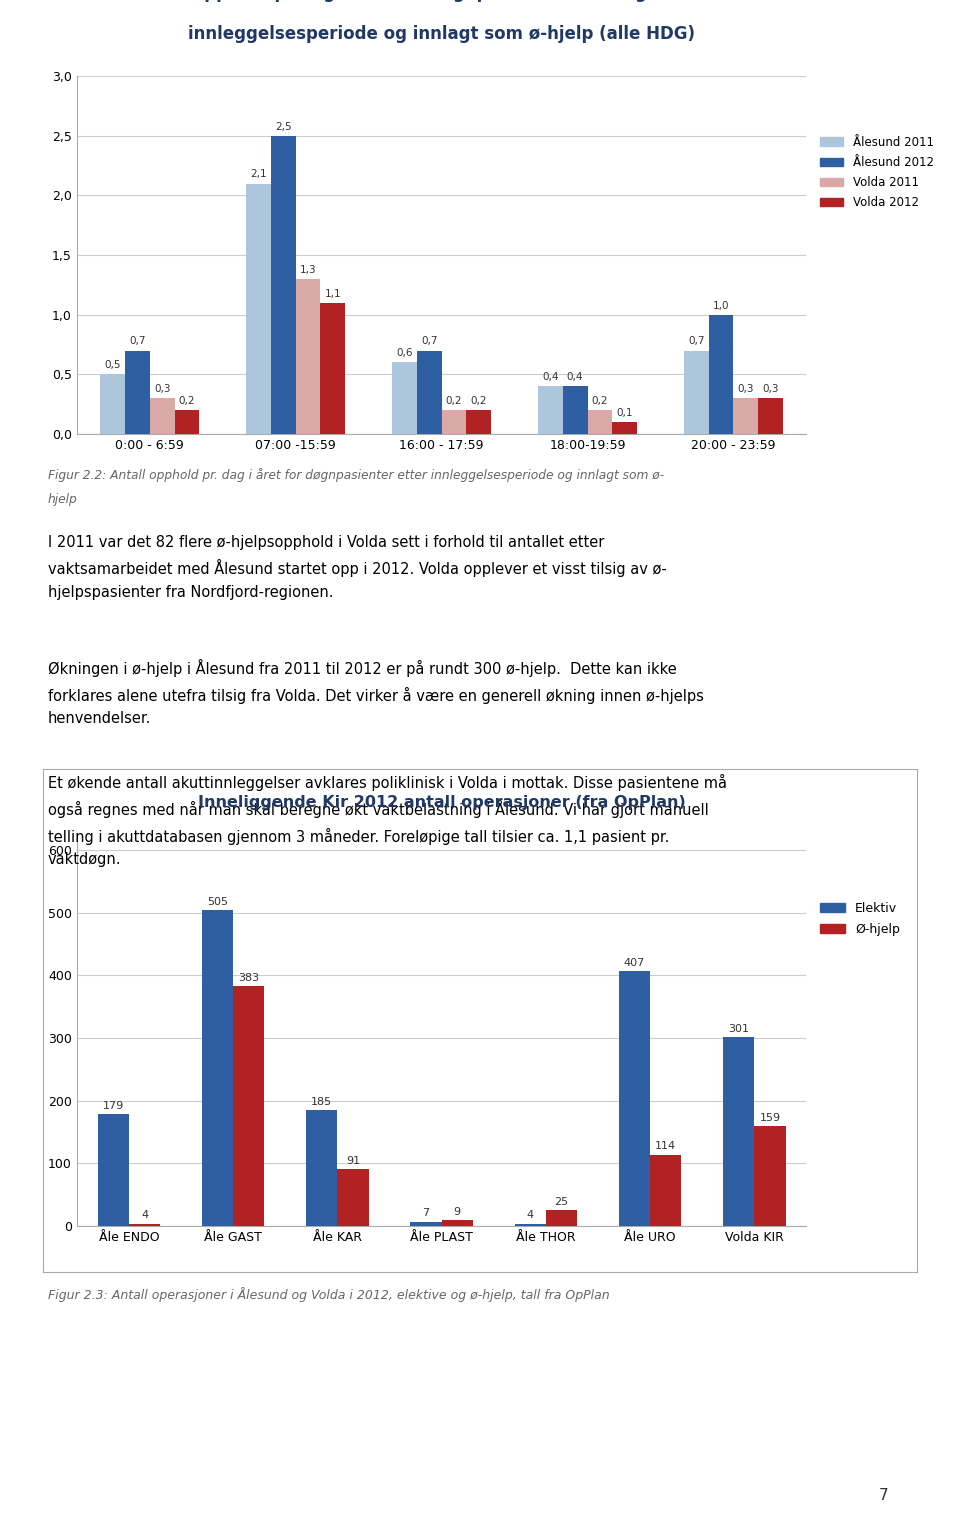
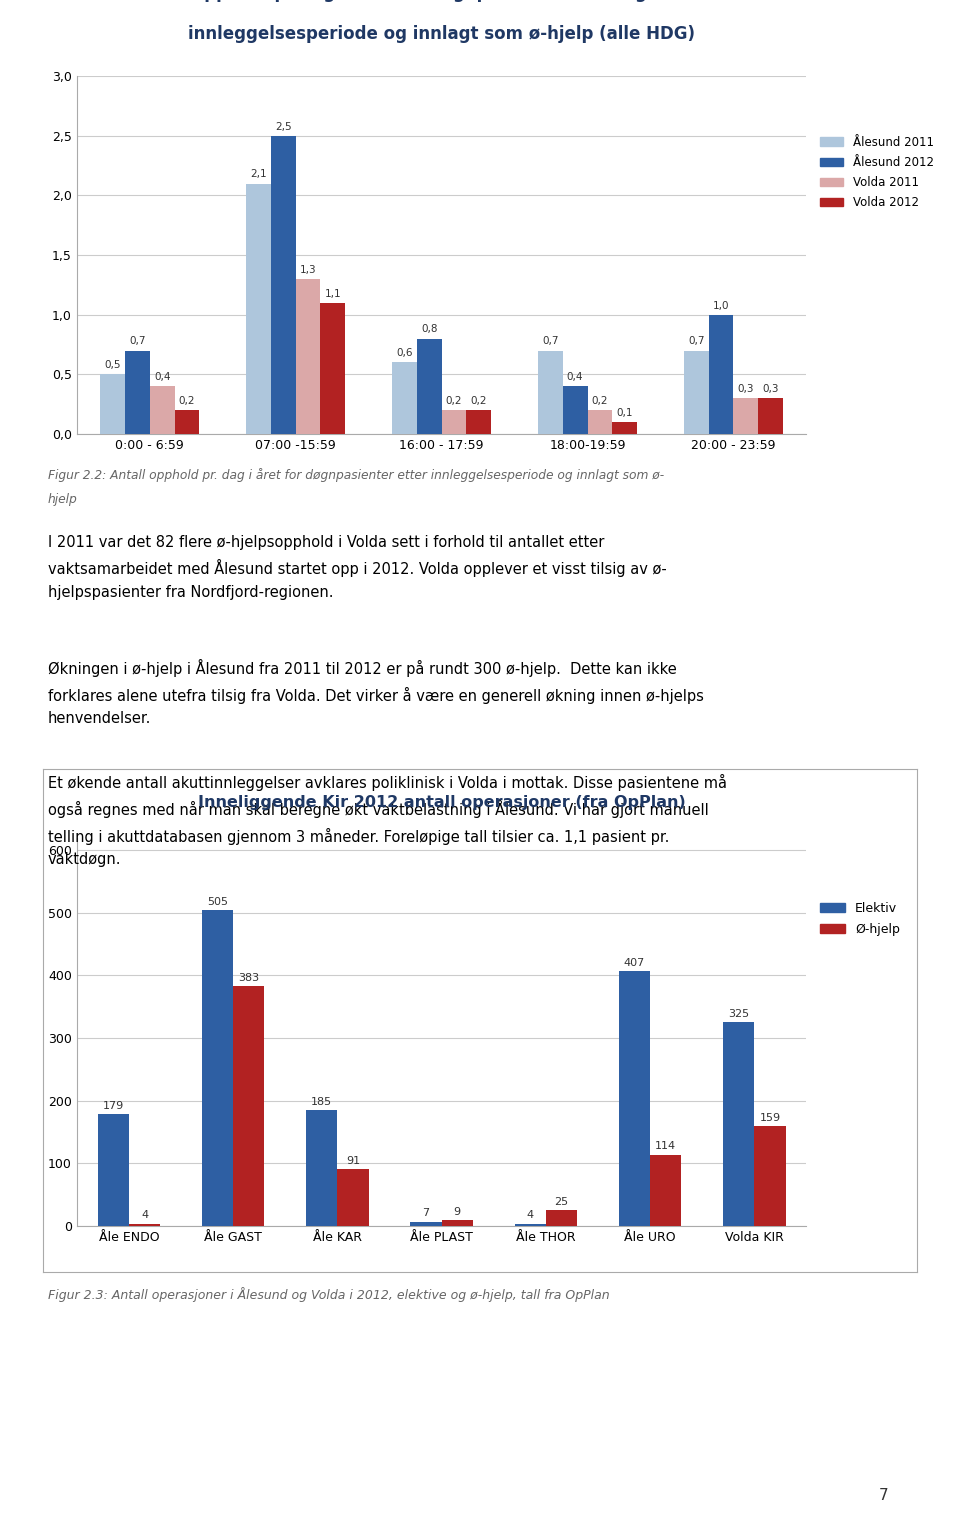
Volda 2011/0:00 - 6:59: 0,3 -> 0,4
Ålesund 2012/16:00 - 17:59: 0,7 -> 0,8
Ålesund 2011/18:00-19:59: 0,4 -> 0,7
Elektiv/Volda KIR: 301 -> 325
